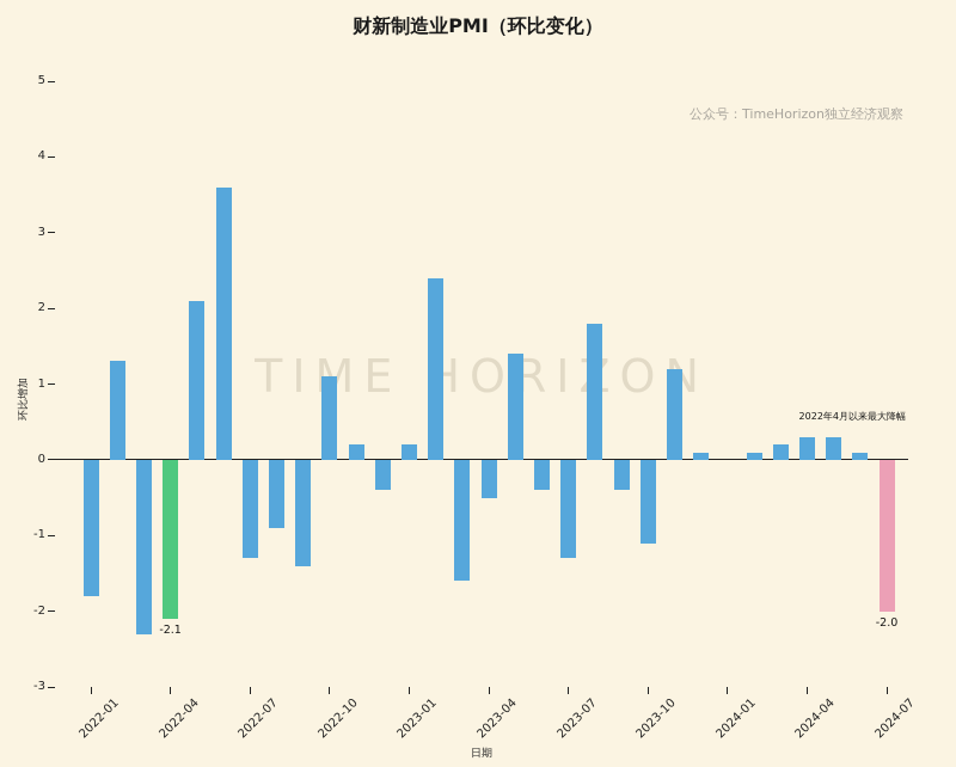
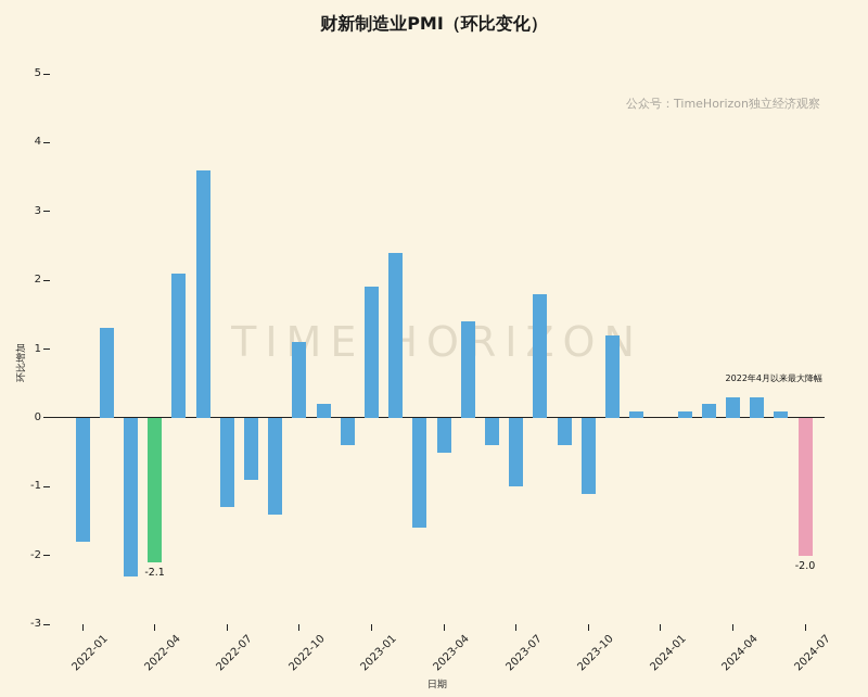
2023-01: 0.2 -> 1.9
2023-07: -1.3 -> -1.0
